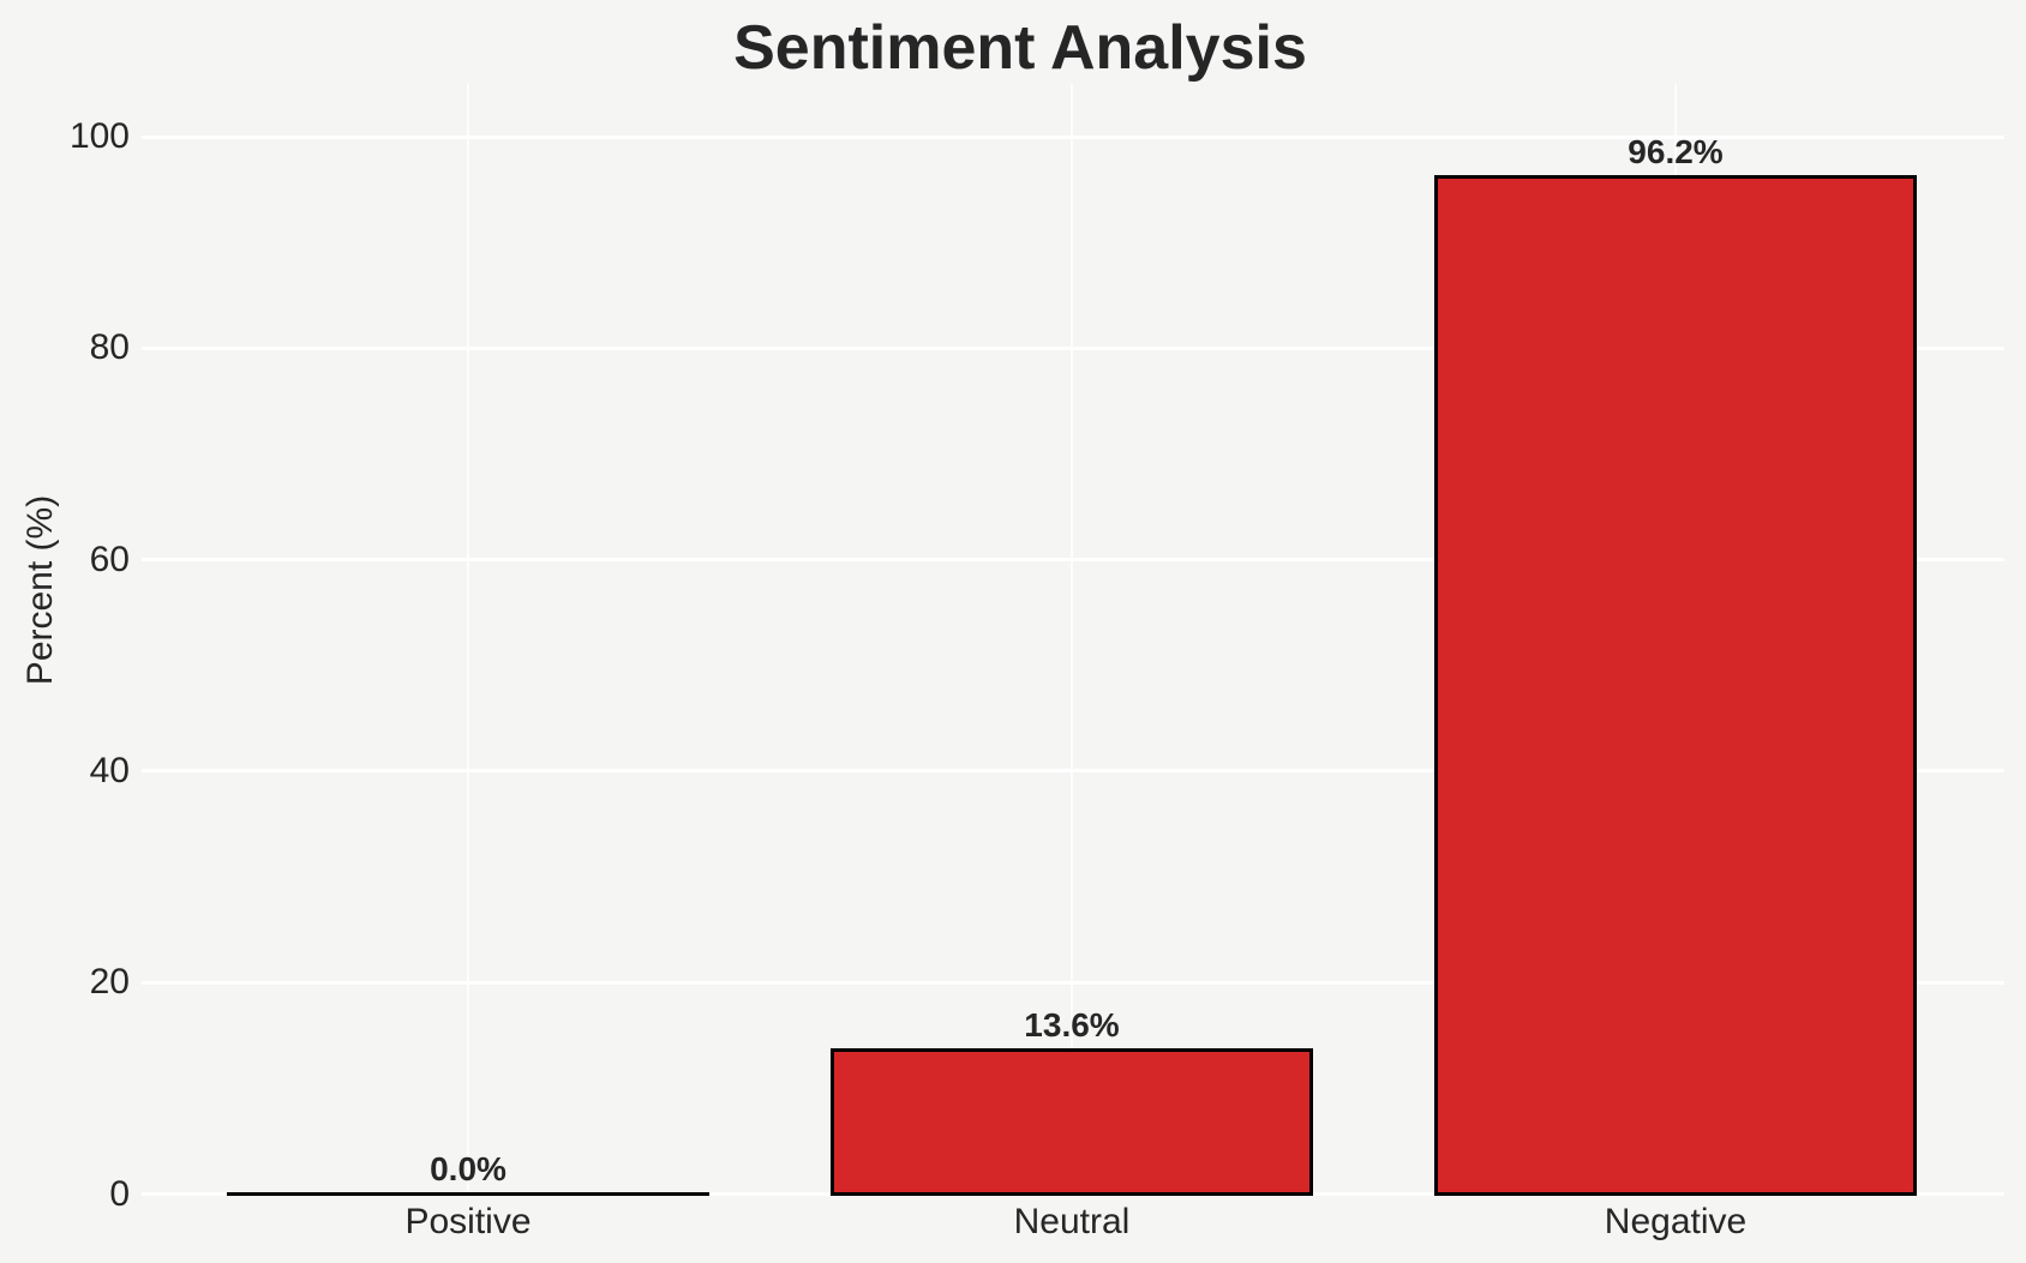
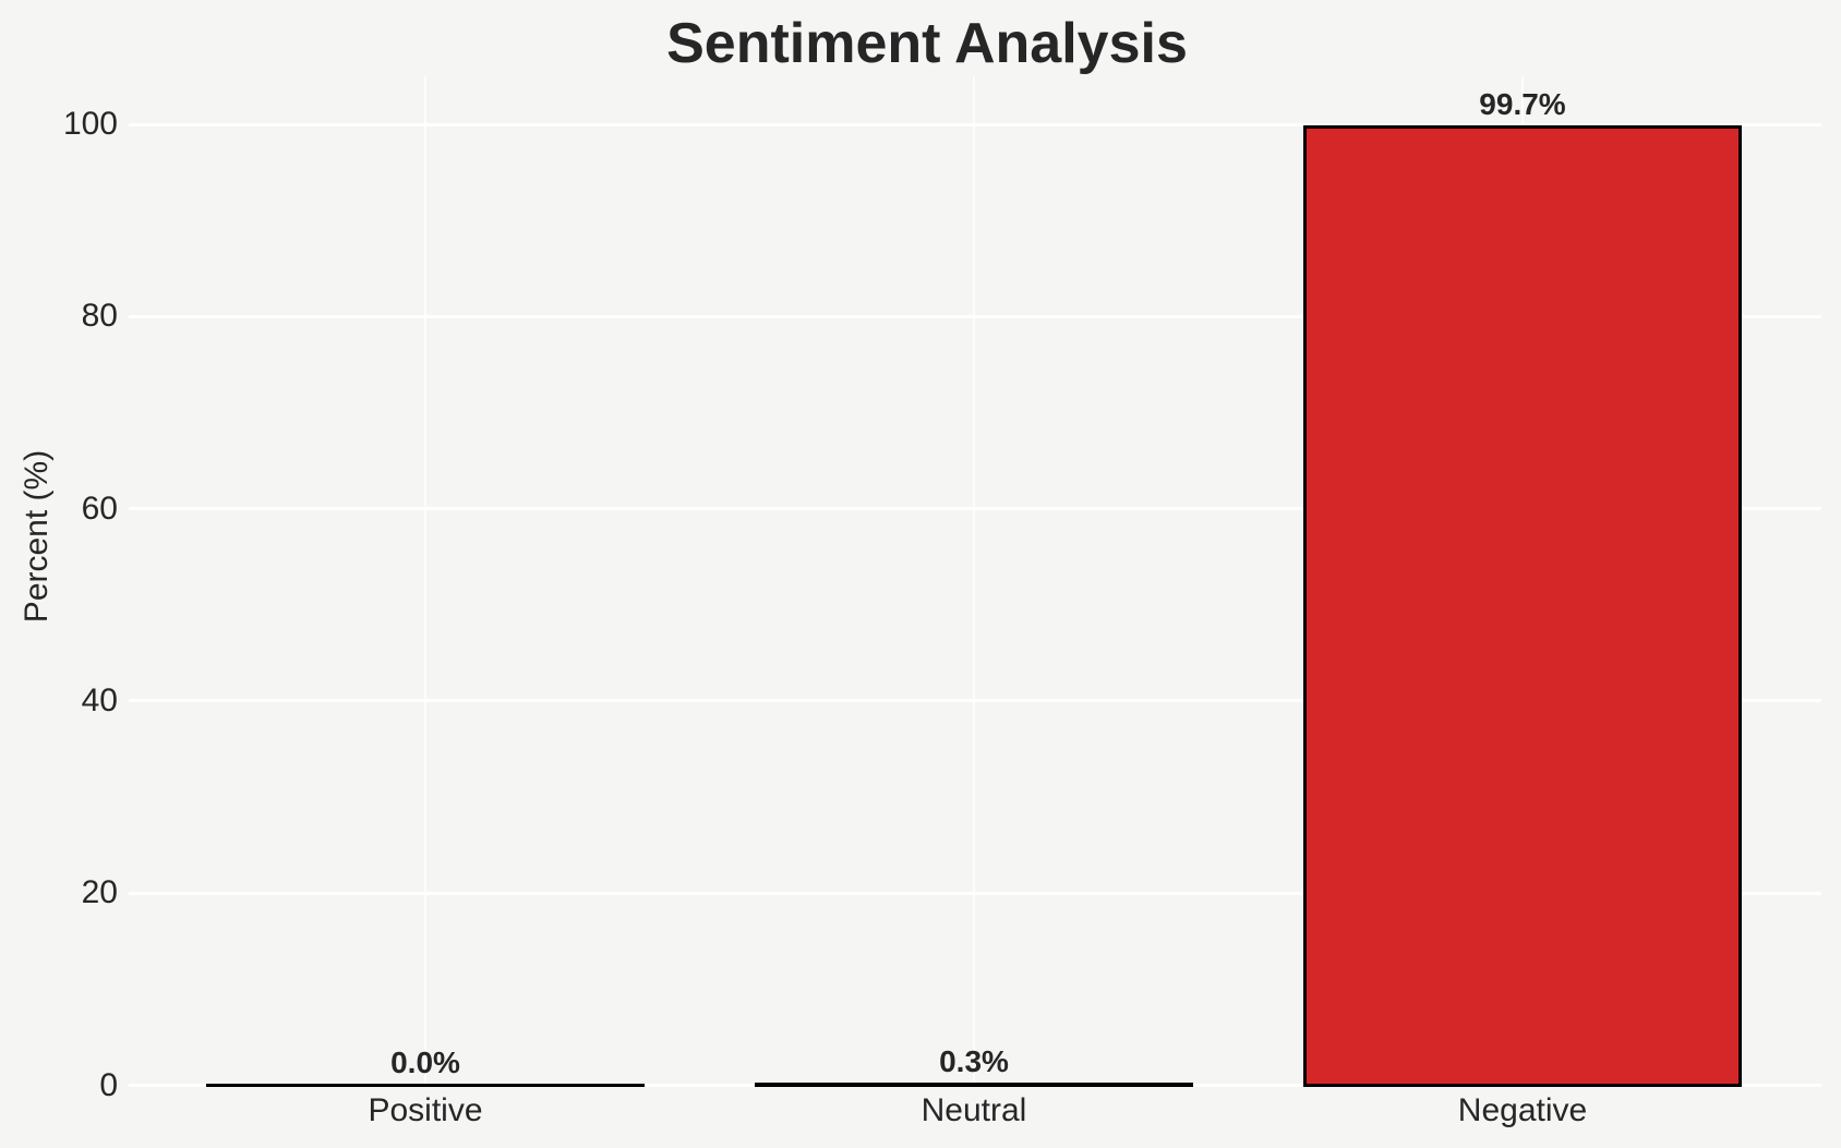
Neutral: 13.6% -> 0.3%
Negative: 96.2% -> 99.7%
